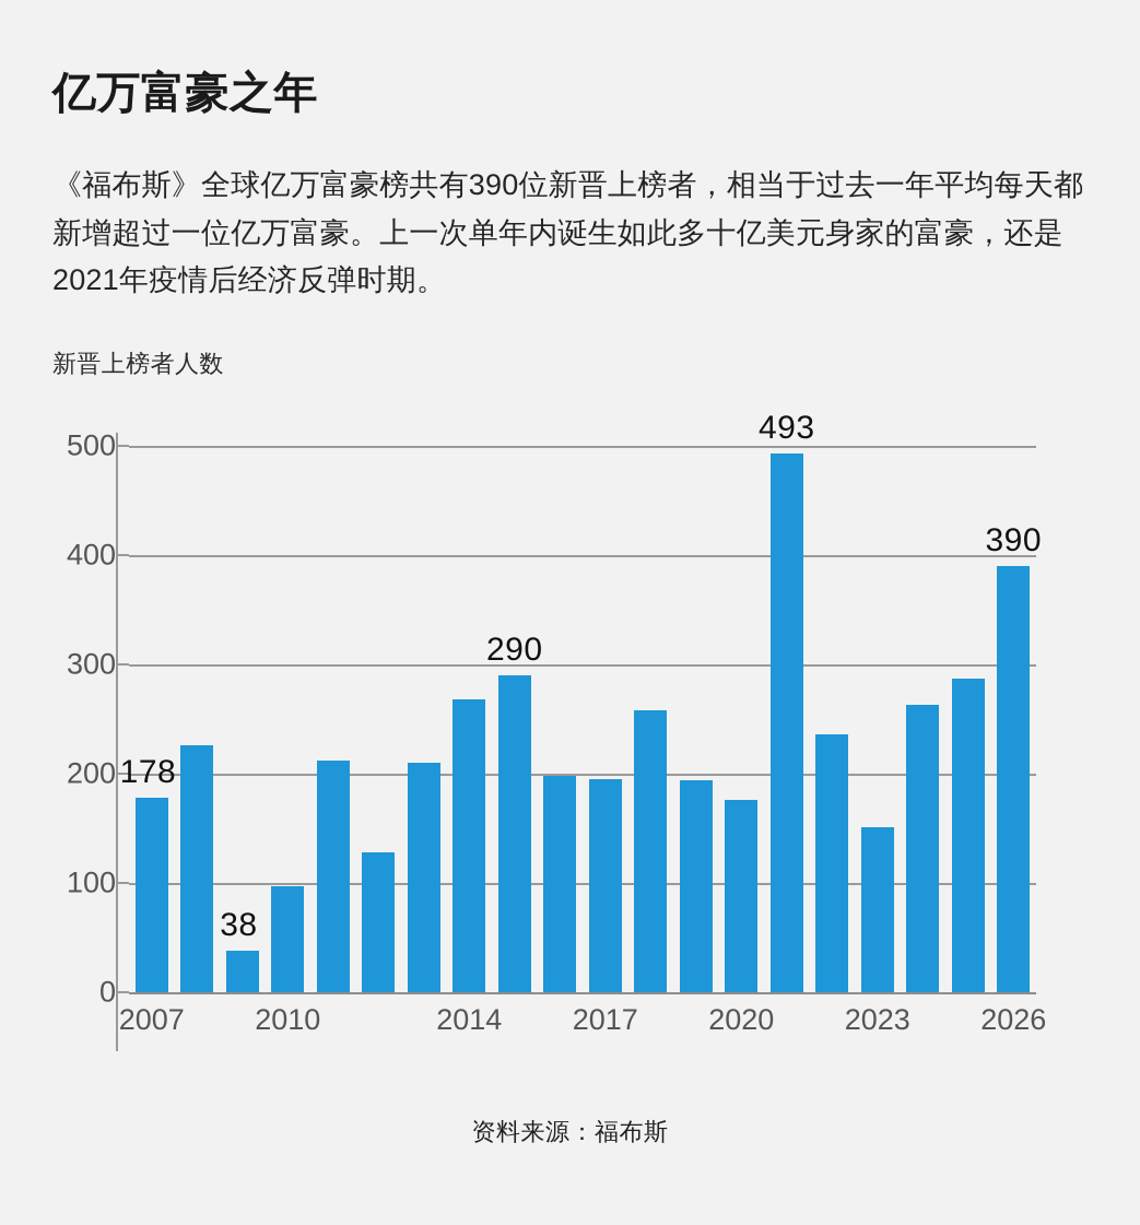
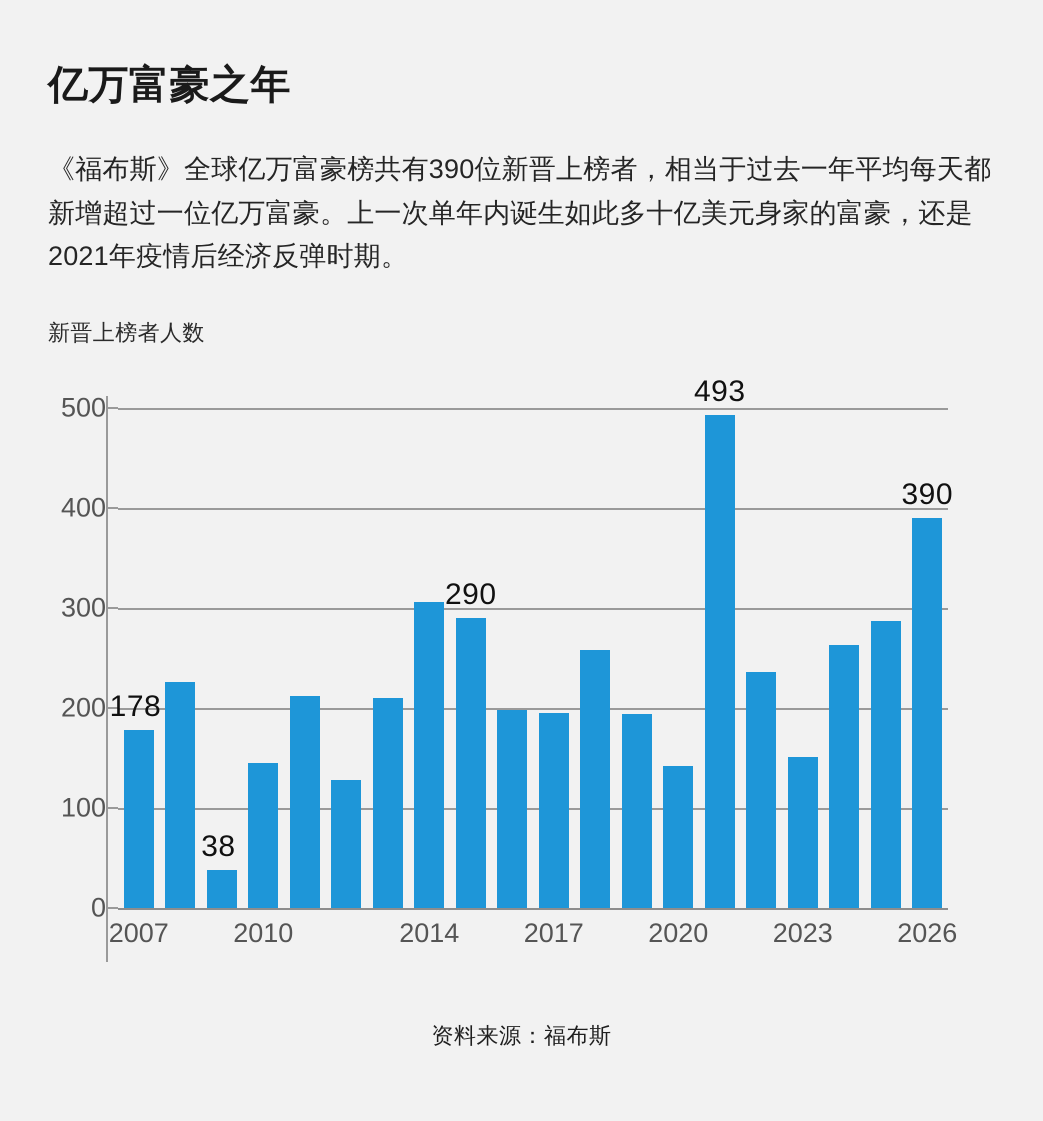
2010: 97 -> 145
2014: 268 -> 306
2020: 176 -> 142
